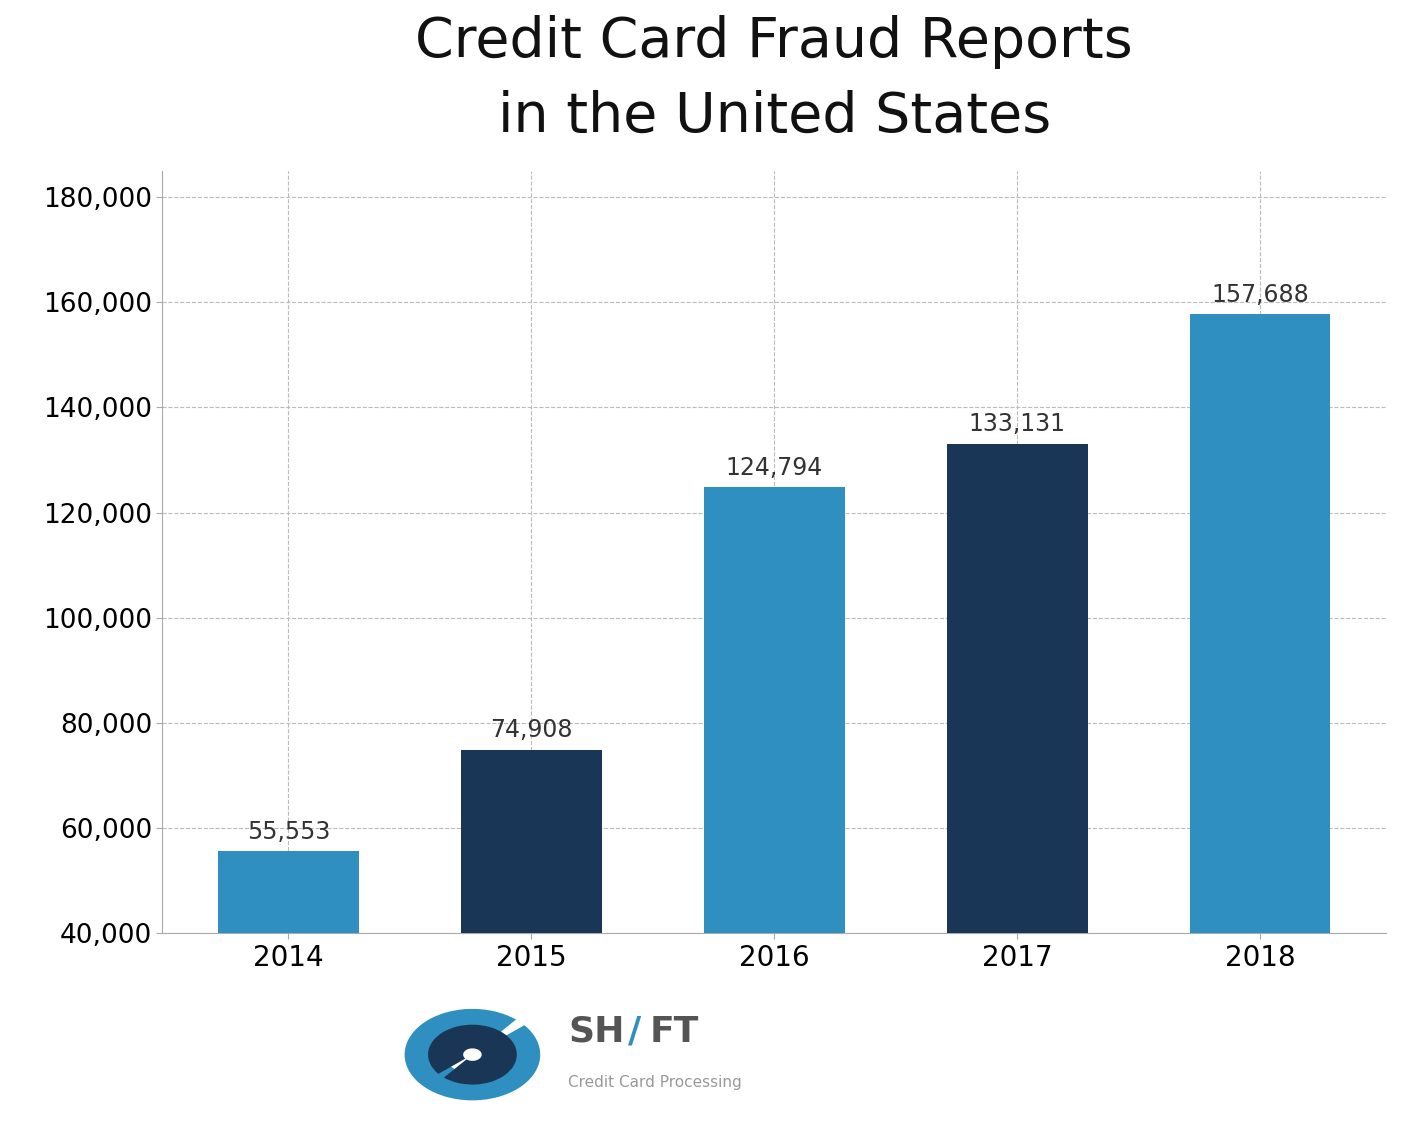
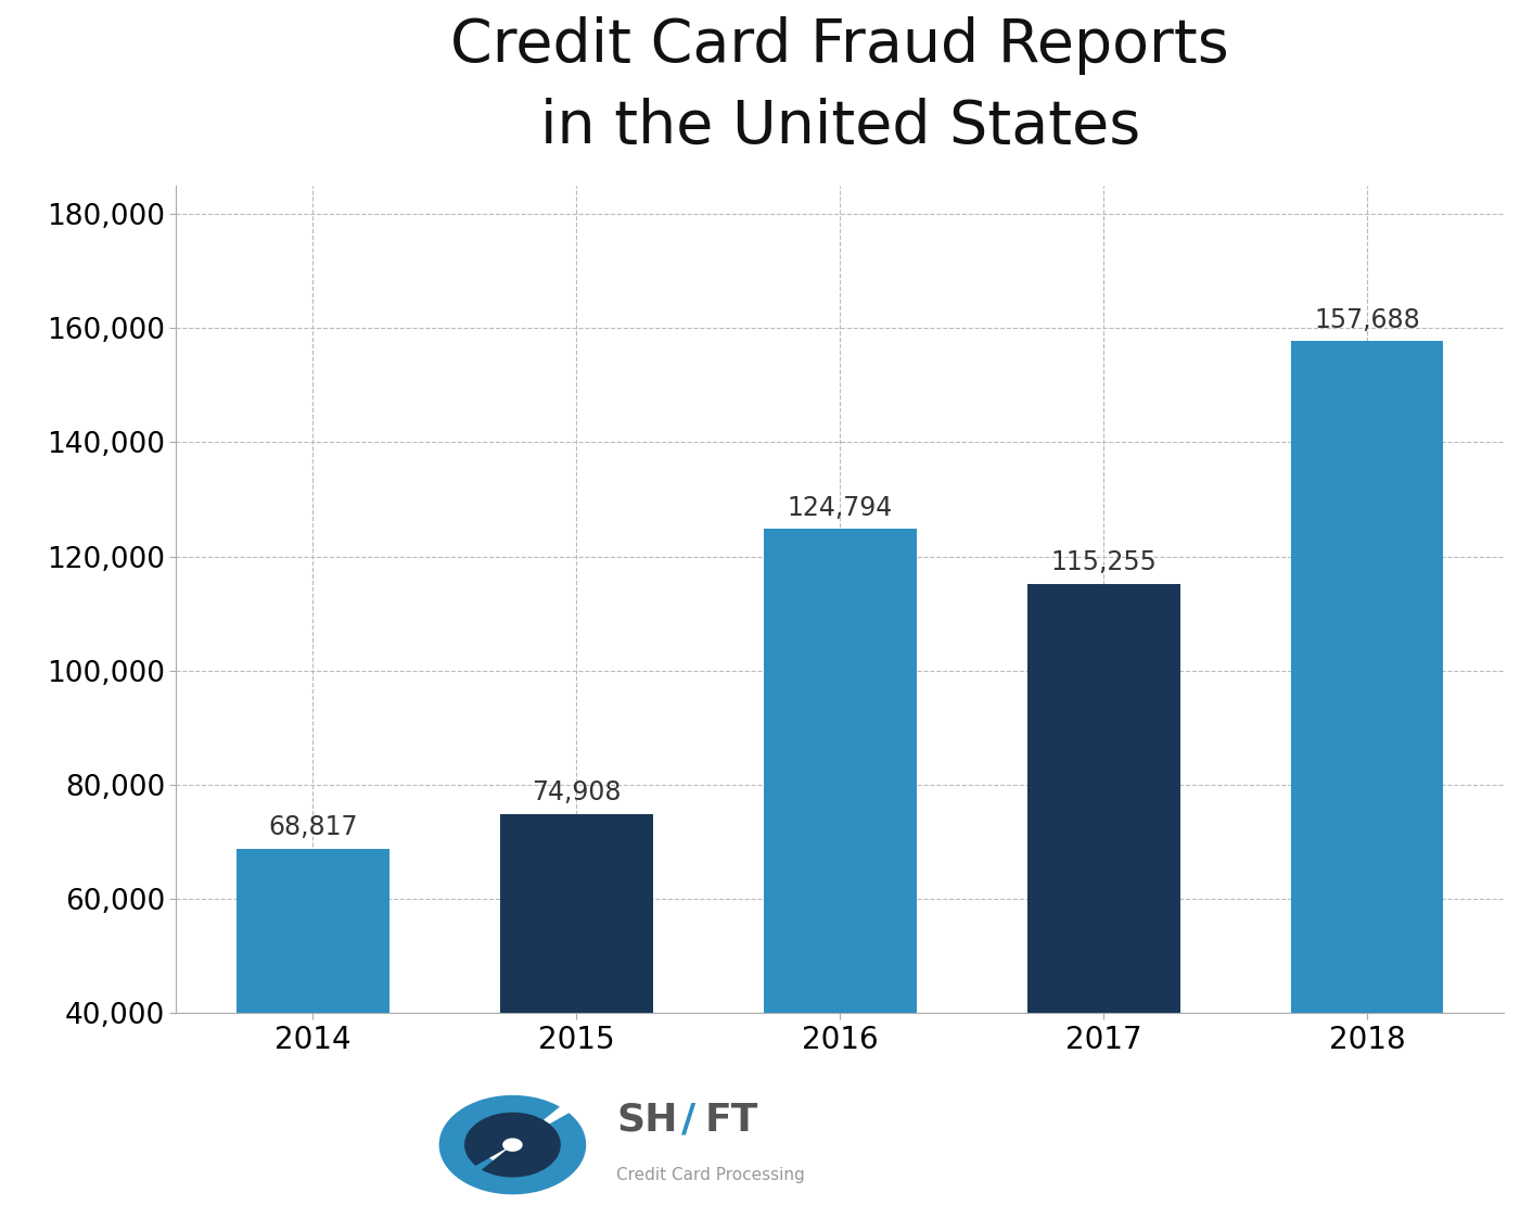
2014: 55,553 -> 68,817
2017: 133,131 -> 115,255
